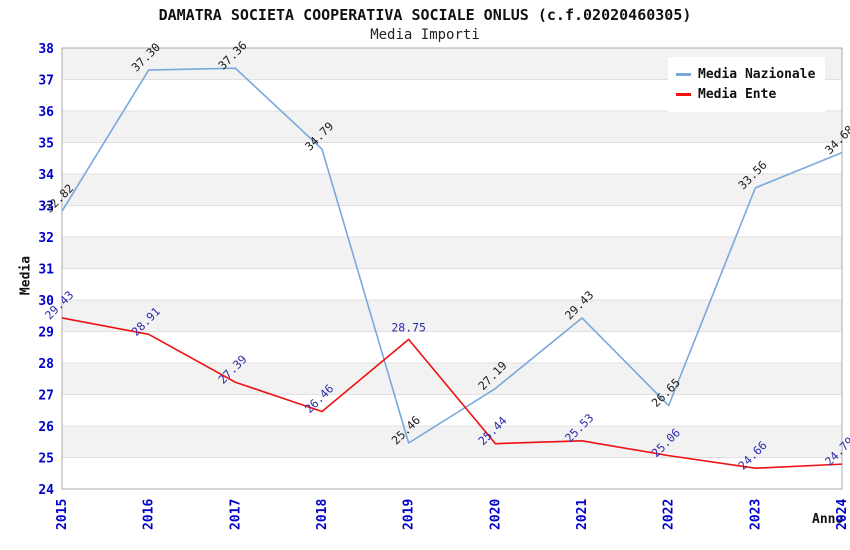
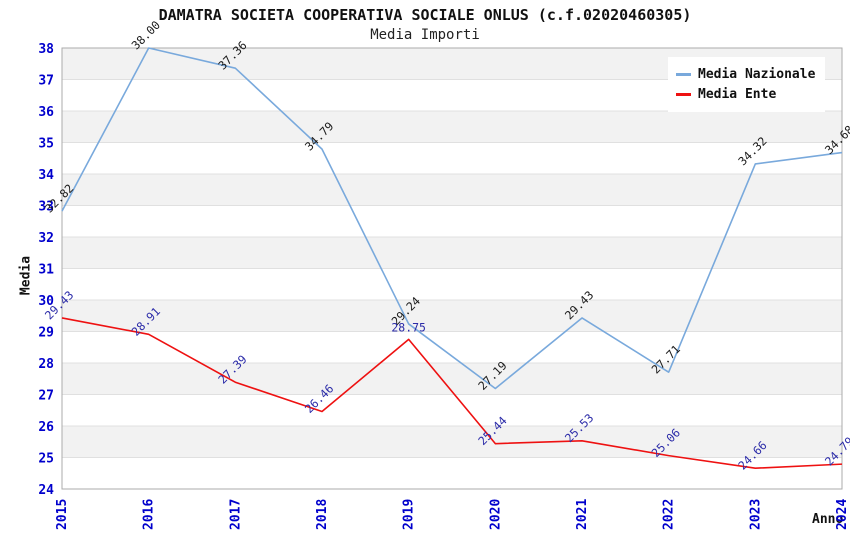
Media Nazionale/2016: 37.30 -> 38.00
Media Nazionale/2019: 25.46 -> 29.24
Media Nazionale/2022: 26.65 -> 27.71
Media Nazionale/2023: 33.56 -> 34.32
